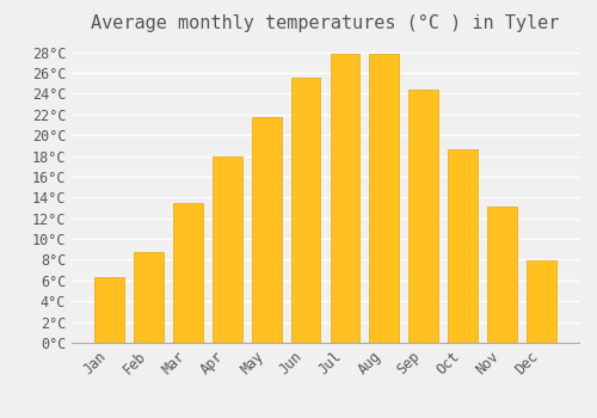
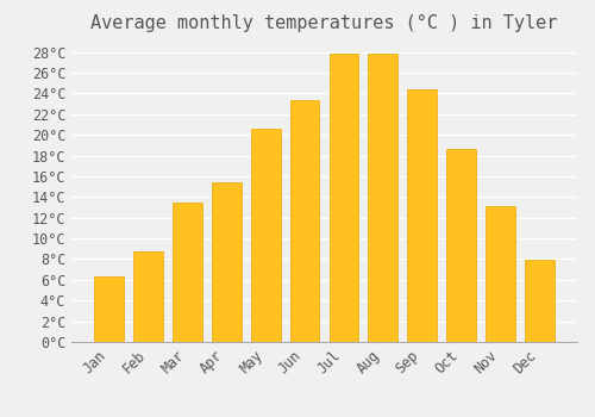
Apr: 18.0°C -> 15.4°C
May: 21.8°C -> 20.6°C
Jun: 25.6°C -> 23.4°C
